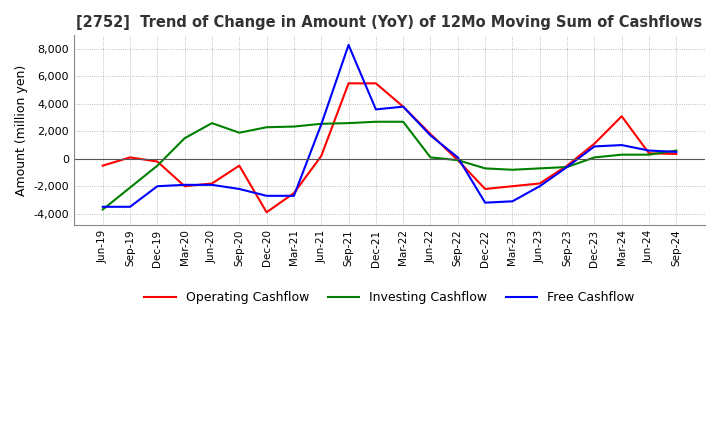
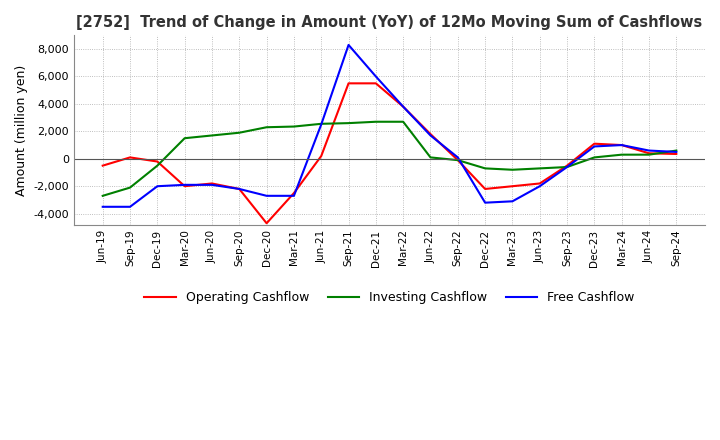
Investing Cashflow/Jun-19: -3,700 -> -2,700
Investing Cashflow/Jun-20: 2,600 -> 1,700
Operating Cashflow/Sep-20: -500 -> -2,200
Operating Cashflow/Dec-20: -3,900 -> -4,700
Free Cashflow/Dec-21: 3,600 -> 6,000
Operating Cashflow/Mar-24: 3,100 -> 1,000
